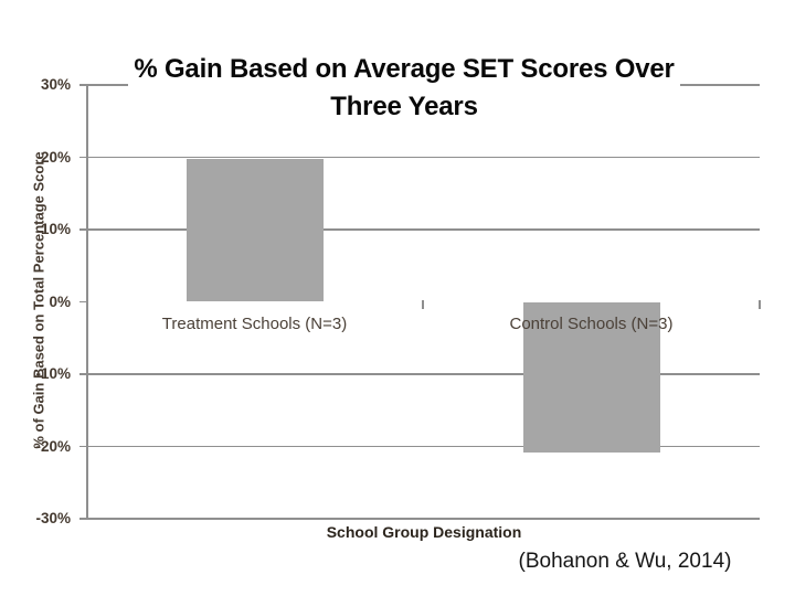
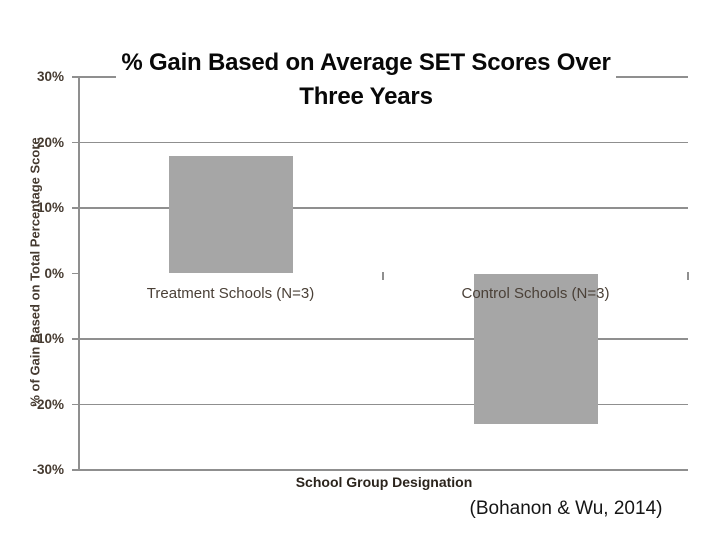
Treatment Schools (N=3): 20% -> 18%
Control Schools (N=3): -21% -> -23%
